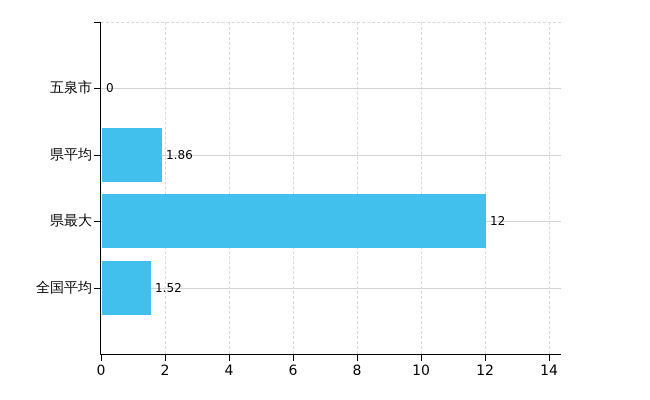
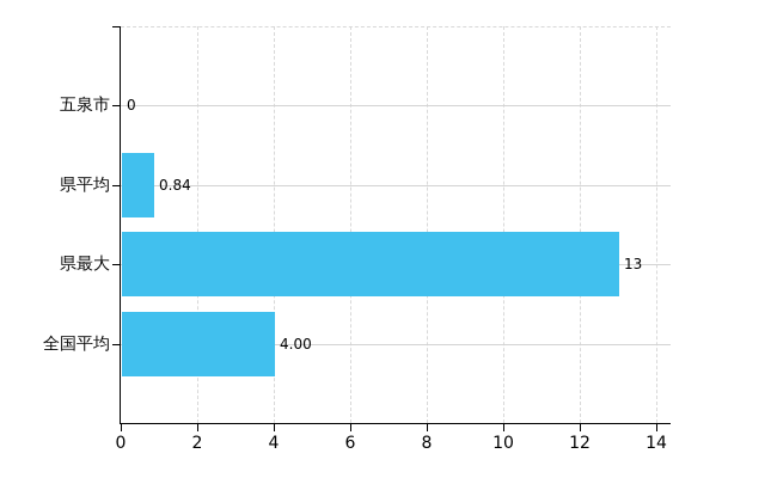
県平均: 1.86 -> 0.84
県最大: 12 -> 13
全国平均: 1.52 -> 4.00
